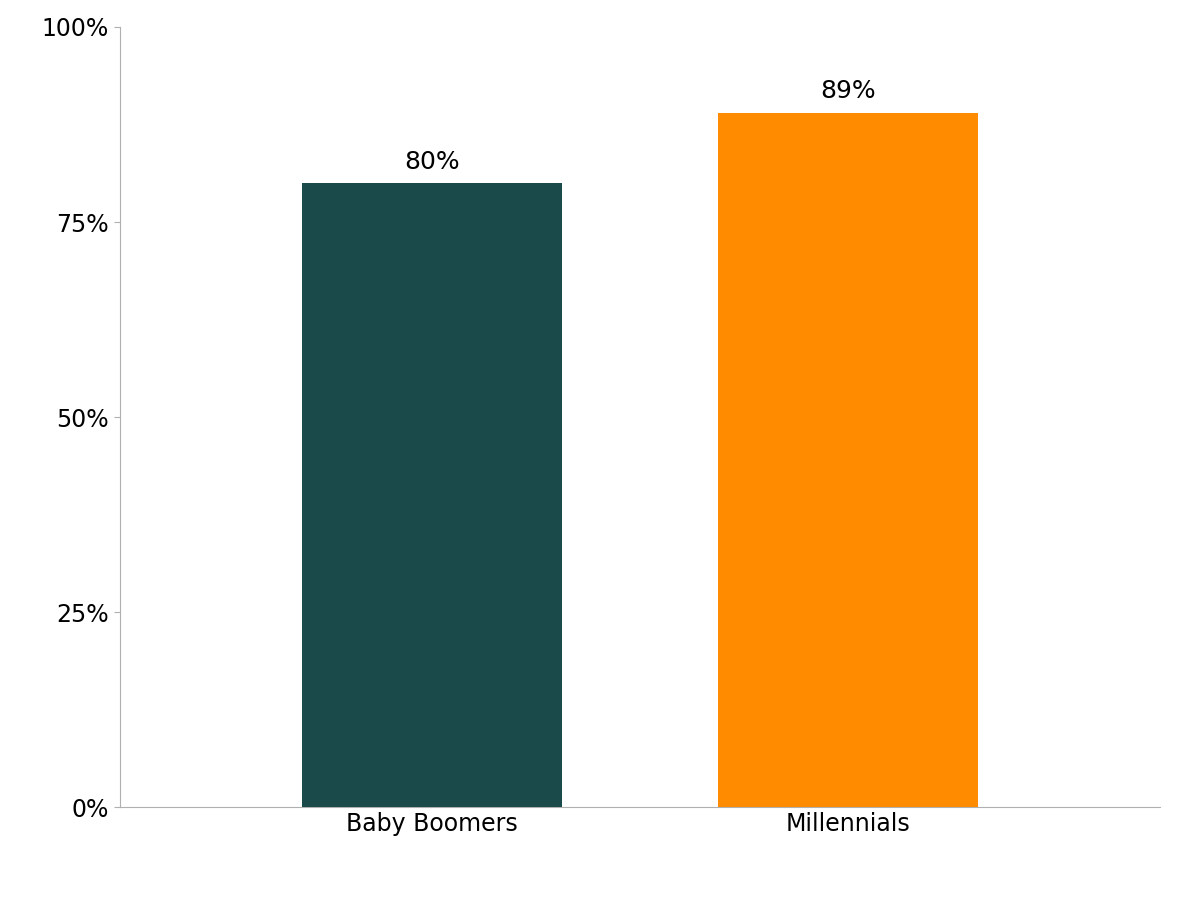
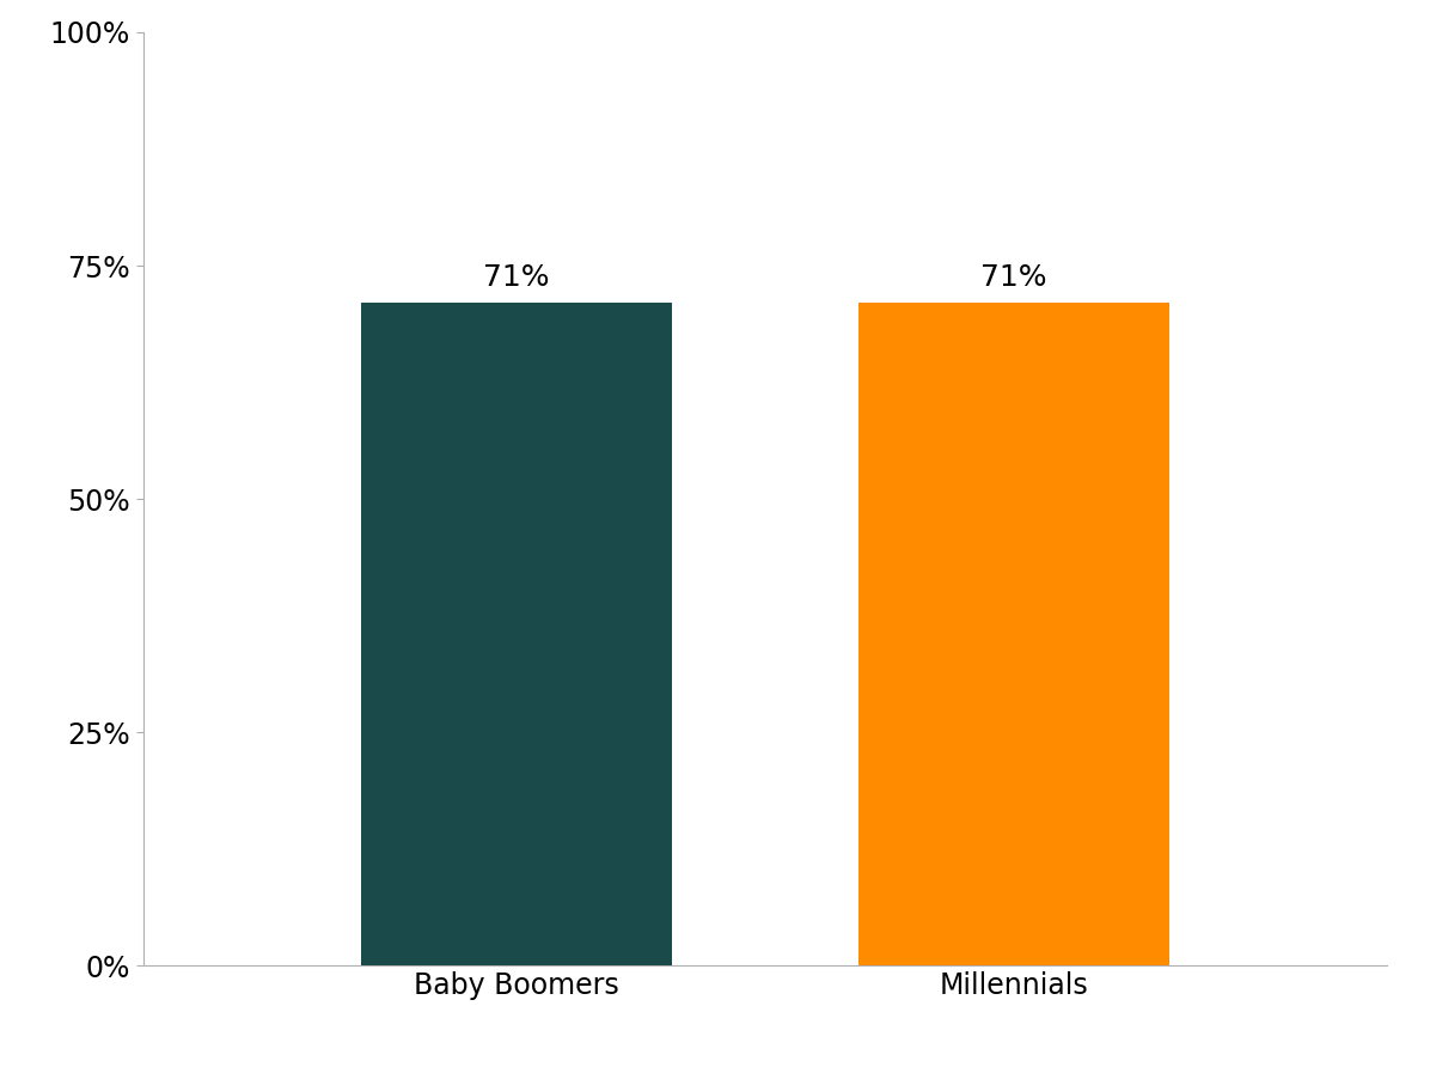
Baby Boomers: 80% -> 71%
Millennials: 89% -> 71%
